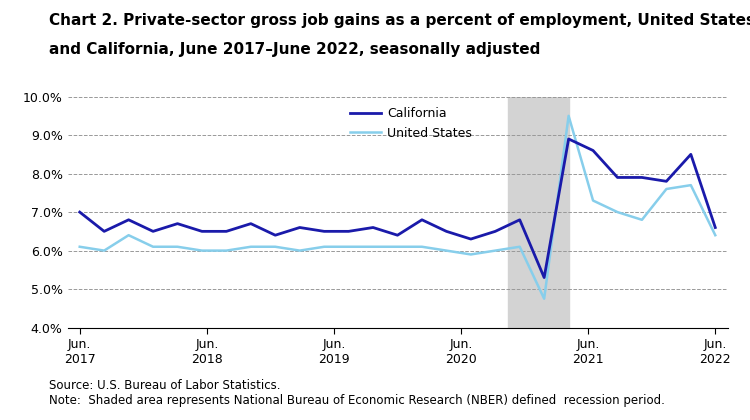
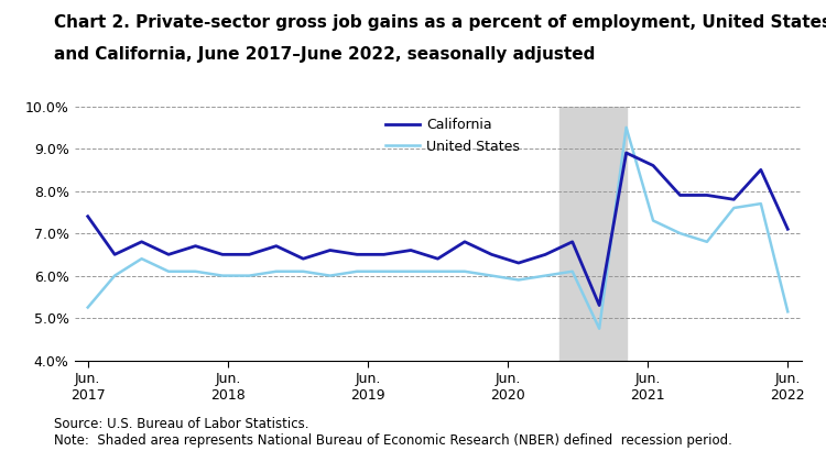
California/Jun. 2017: 7.0% -> 7.4%
United States/Jun. 2017: 6.10% -> 5.25%
California/Jun. 2022: 6.6% -> 7.1%
United States/Jun. 2022: 6.40% -> 5.15%
